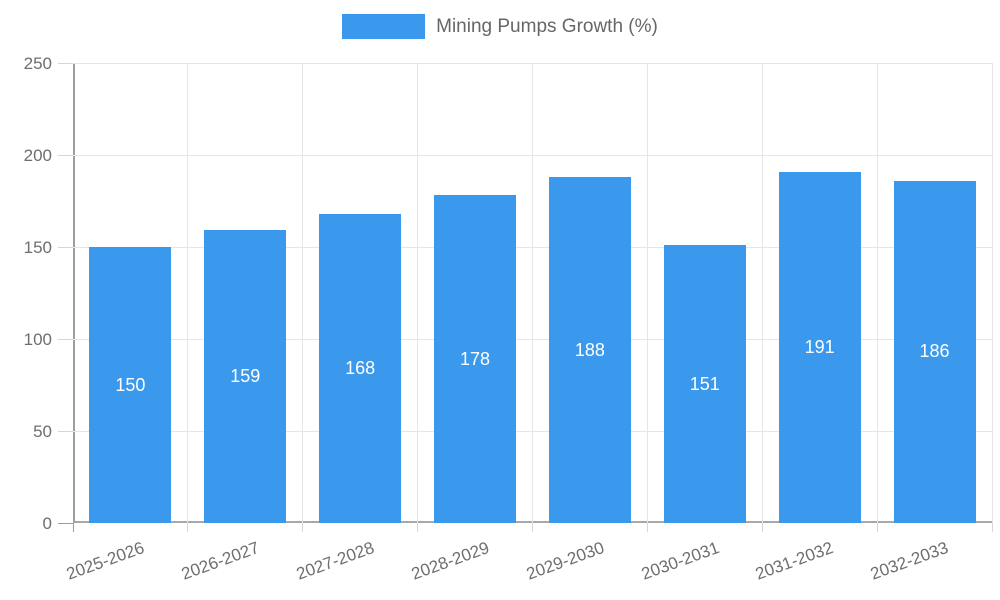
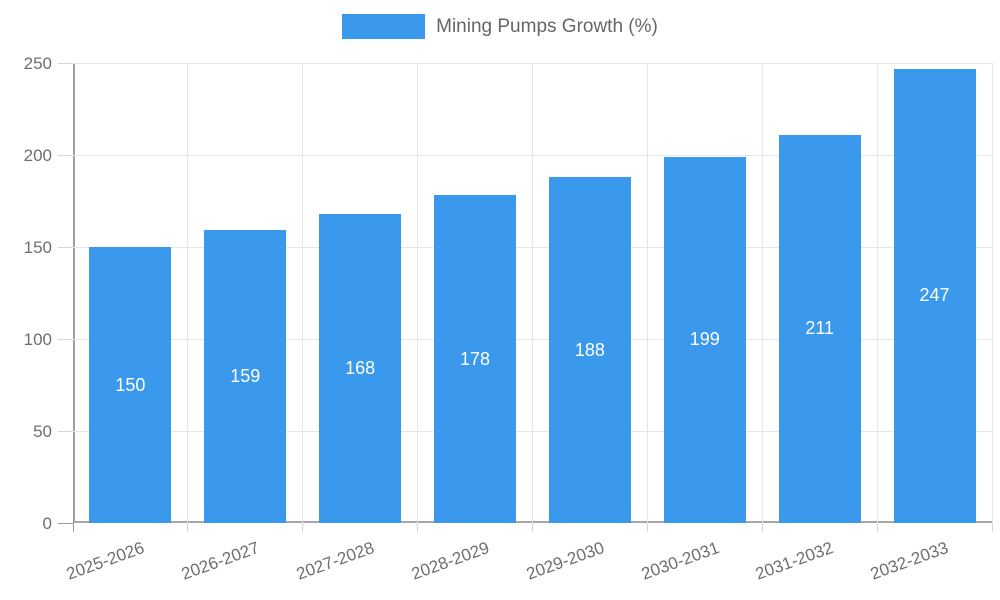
2030-2031: 151 -> 199
2031-2032: 191 -> 211
2032-2033: 186 -> 247
